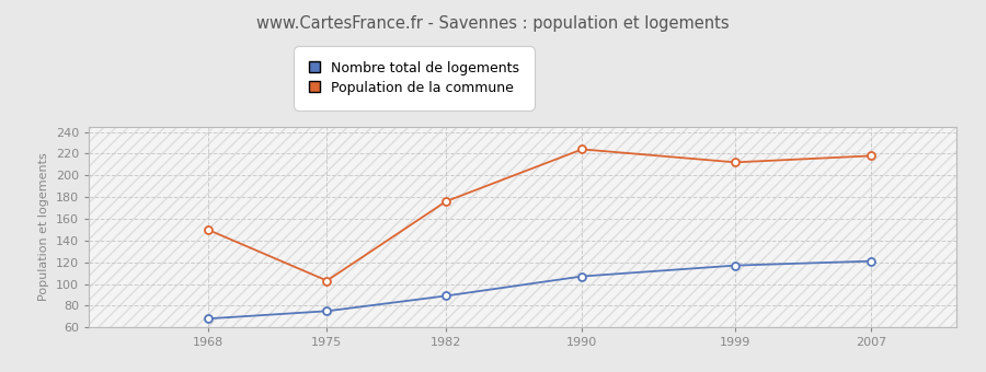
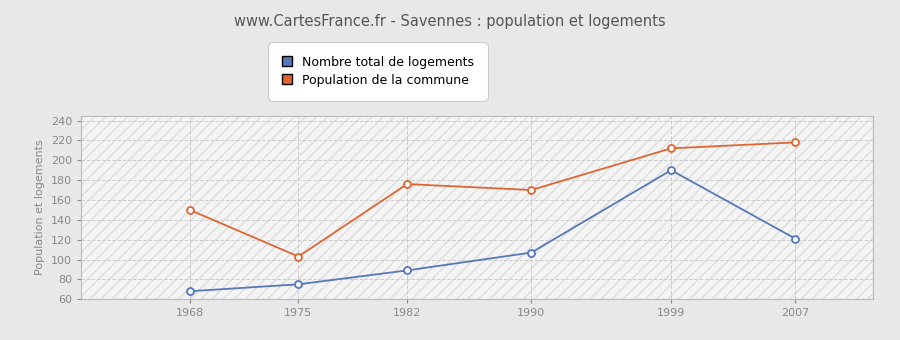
Population de la commune/1990: 224 -> 170
Nombre total de logements/1999: 117 -> 190
